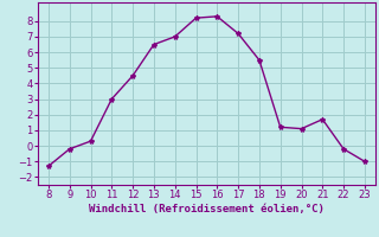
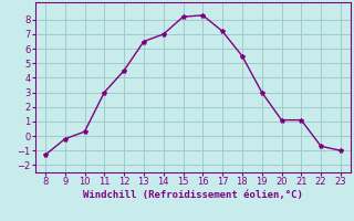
19: 1.2 -> 3.0
21: 1.7 -> 1.1
22: -0.2 -> -0.7
